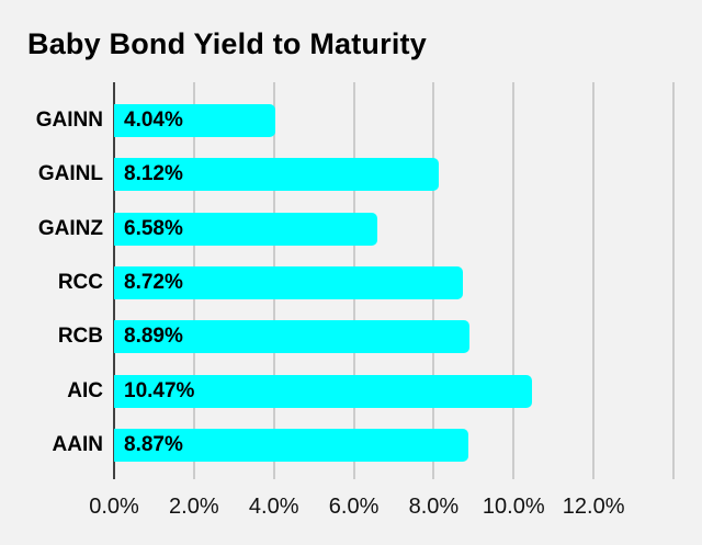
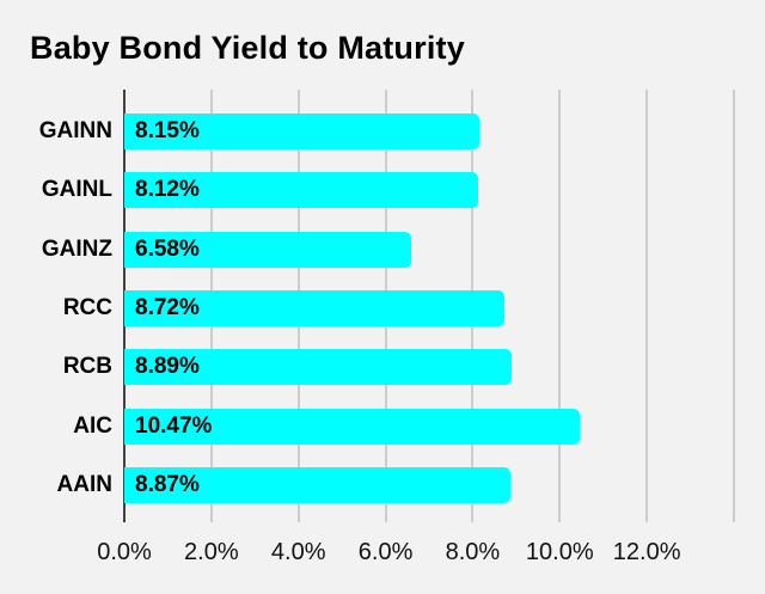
GAINN: 4.04% -> 8.15%
